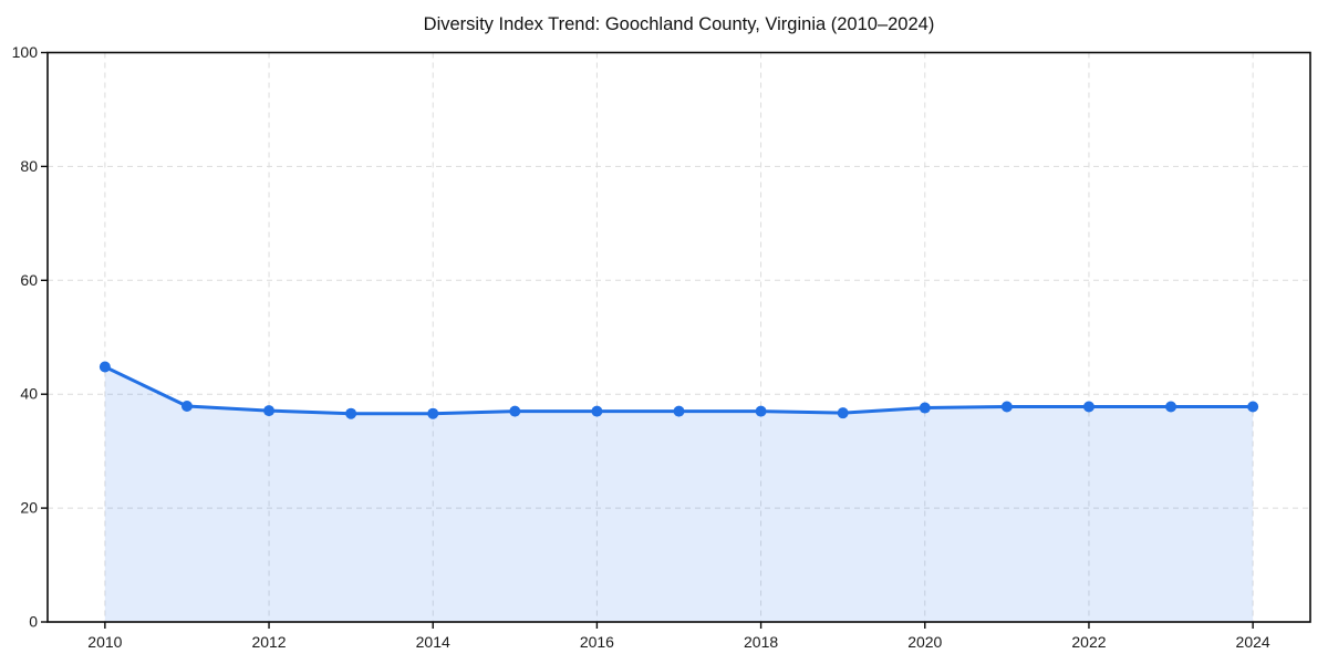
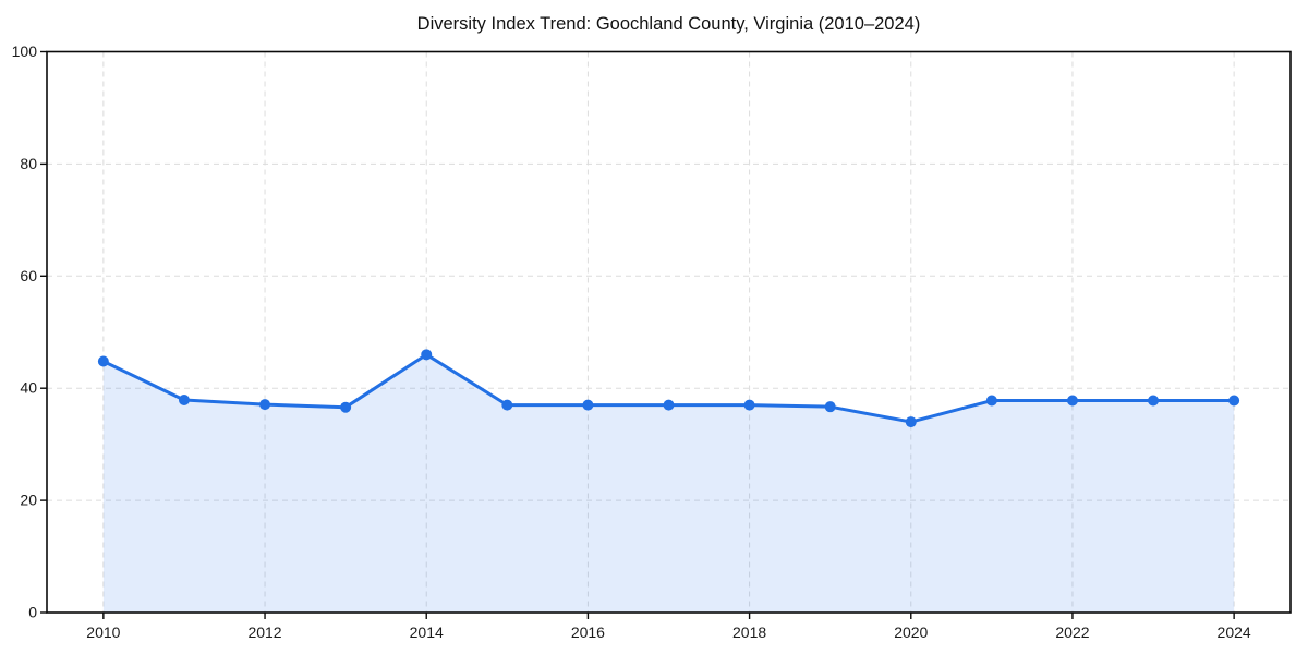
2014: 37 -> 46
2020: 38 -> 34
